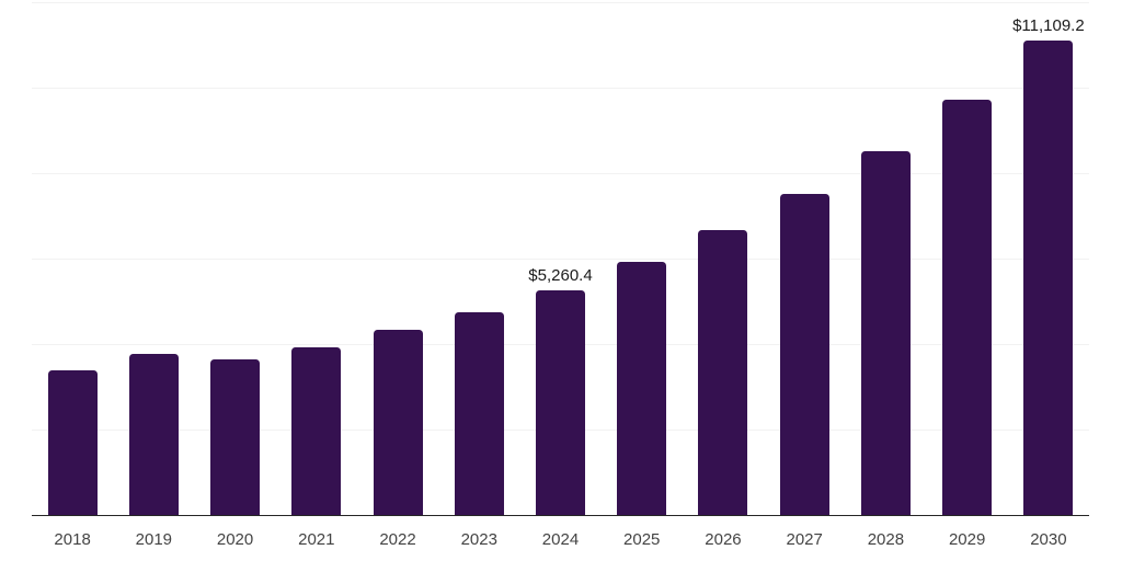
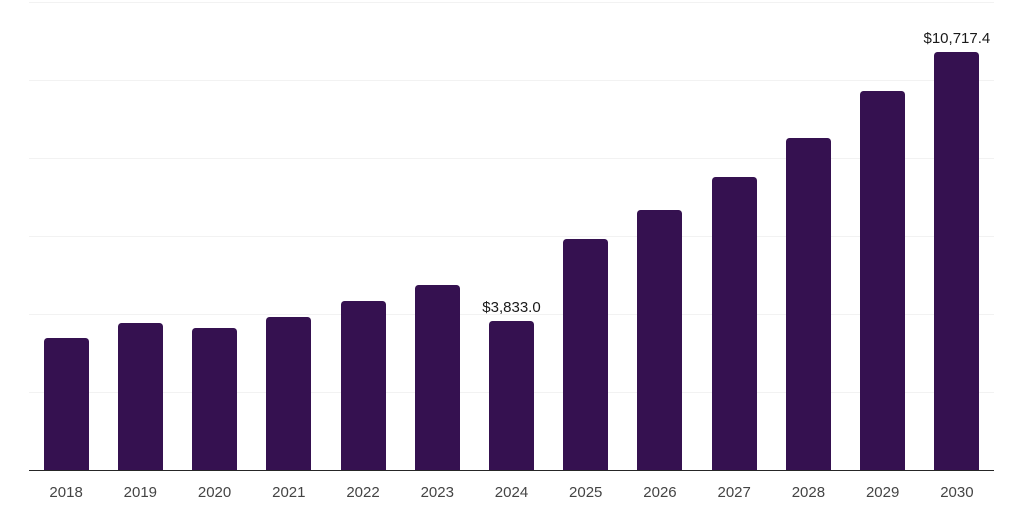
2024: $5,260.4 -> $3,833.0
2030: $11,109.2 -> $10,717.4
